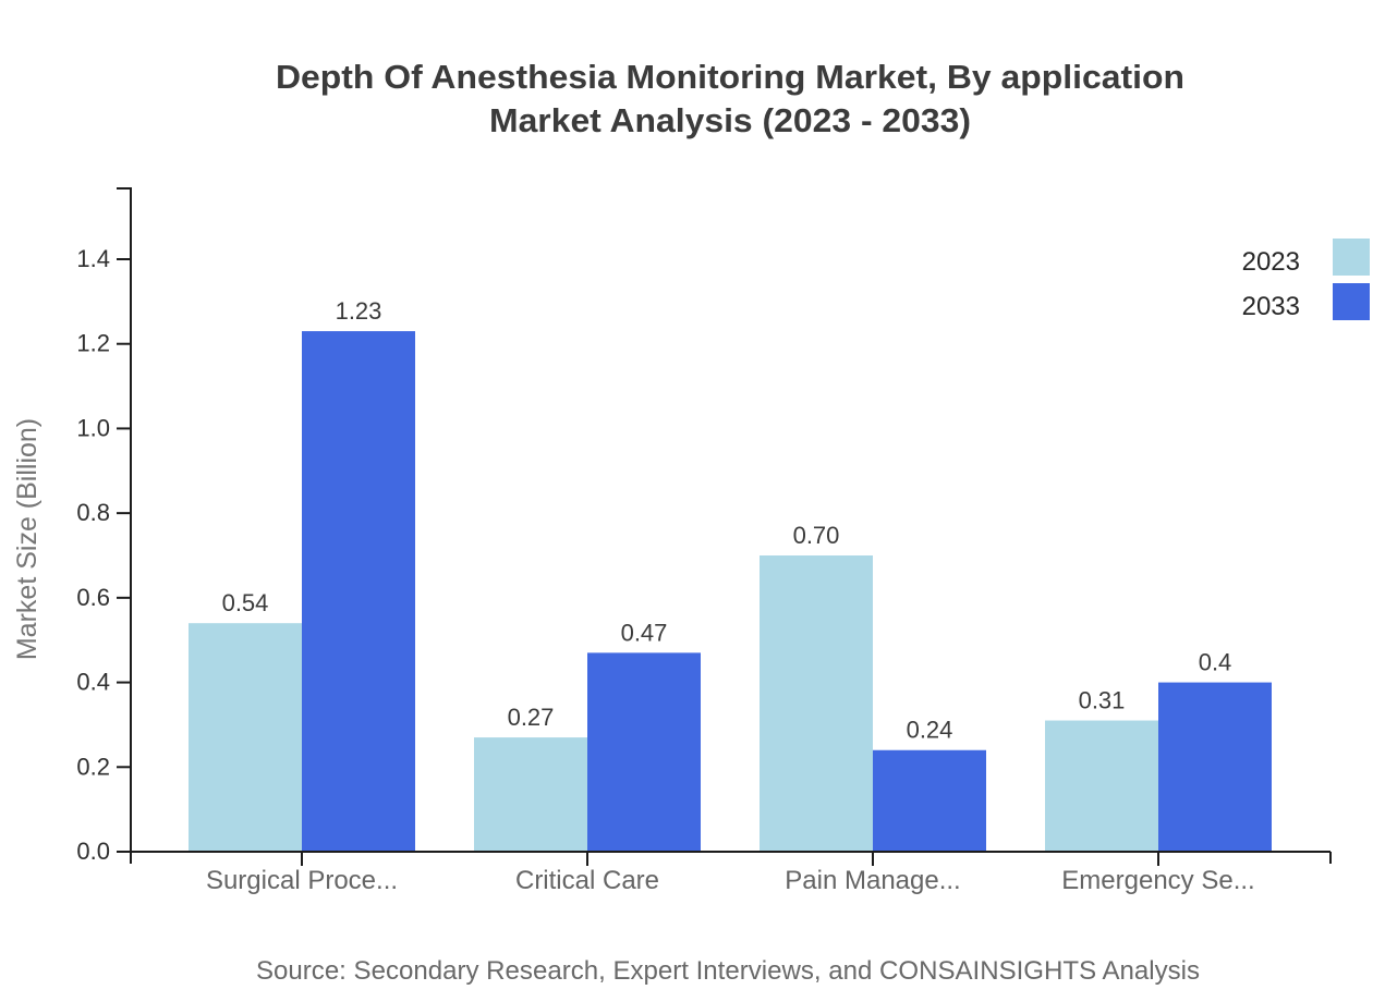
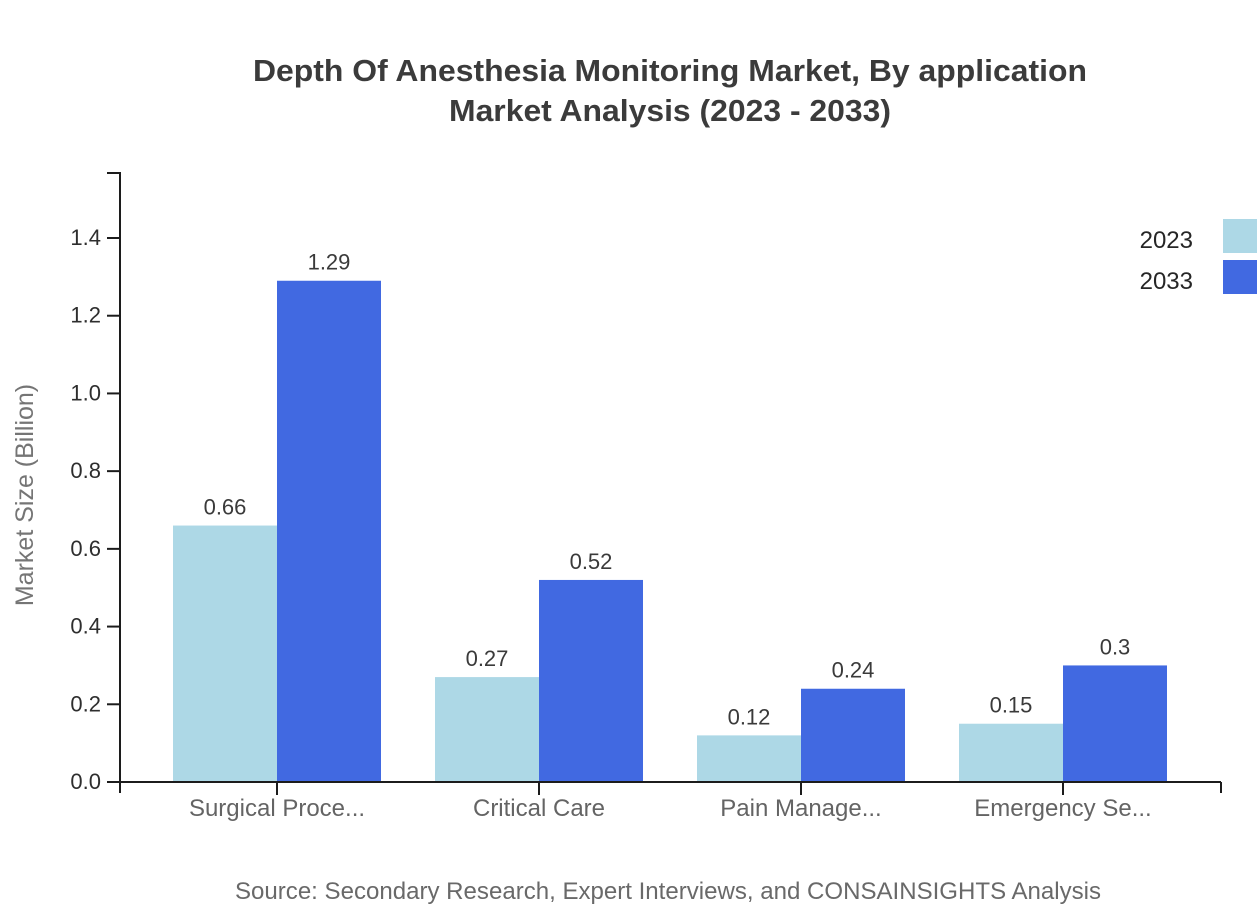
2023/Surgical Proce...: 0.54 -> 0.66
2033/Surgical Proce...: 1.23 -> 1.29
2033/Critical Care: 0.47 -> 0.52
2023/Pain Manage...: 0.70 -> 0.12
2023/Emergency Se...: 0.31 -> 0.15
2033/Emergency Se...: 0.4 -> 0.3
